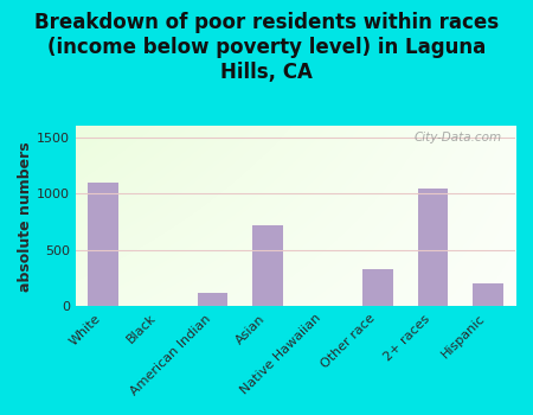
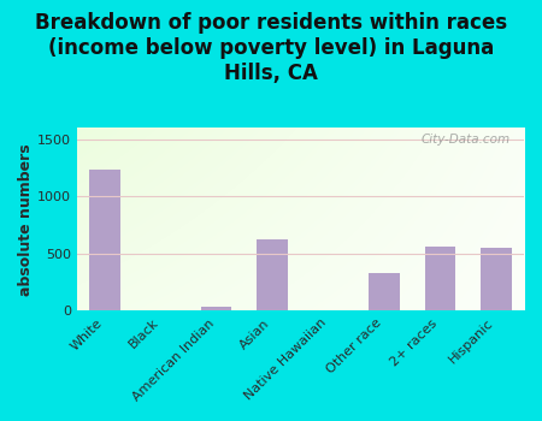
White: 1100 -> 1230
American Indian: 120 -> 40
Asian: 720 -> 620
2+ races: 1040 -> 560
Hispanic: 200 -> 560
